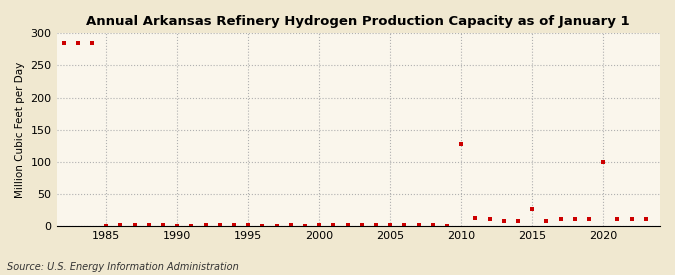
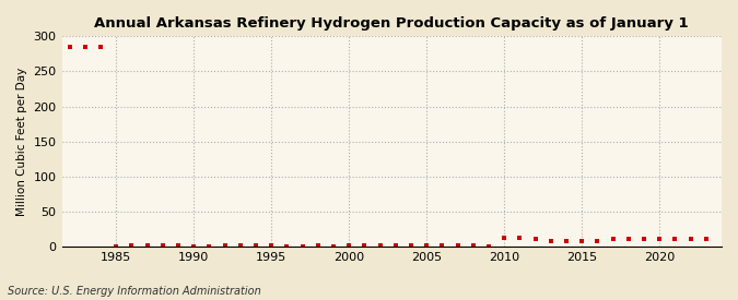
2010: 128 -> 12
2015: 26 -> 8
2020: 100 -> 10
